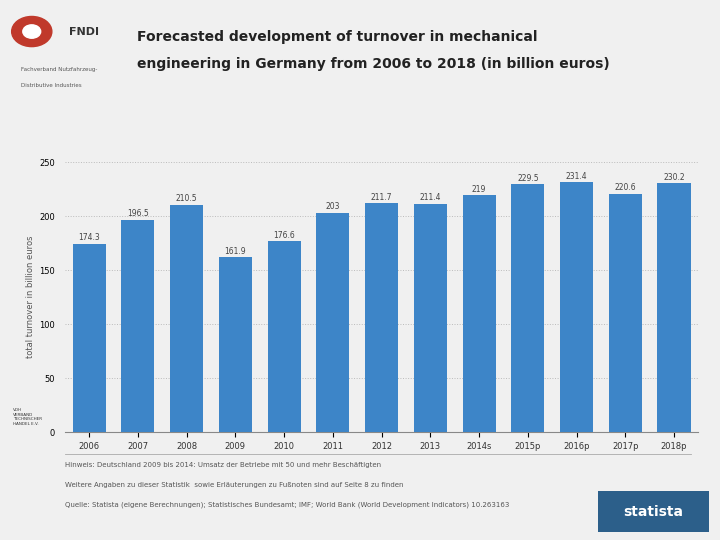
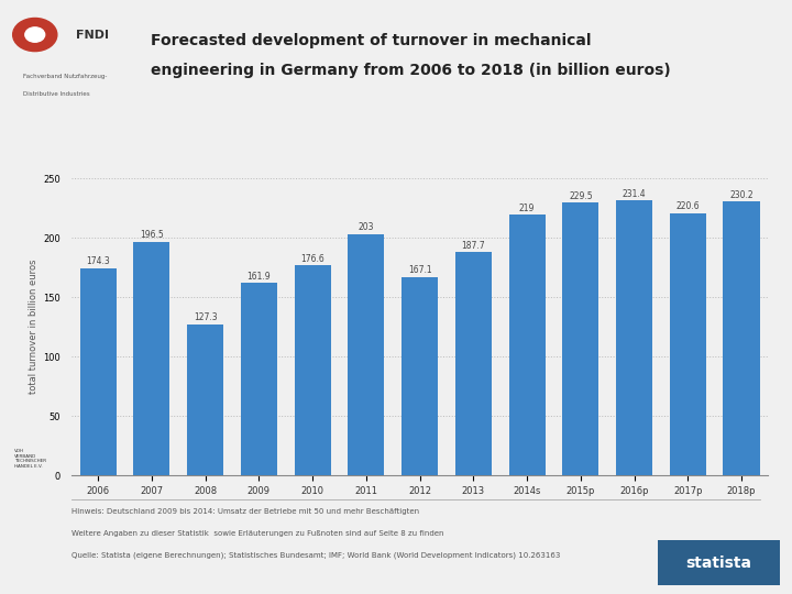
2008: 210.5 -> 127.3
2012: 211.7 -> 167.1
2013: 211.4 -> 187.7
